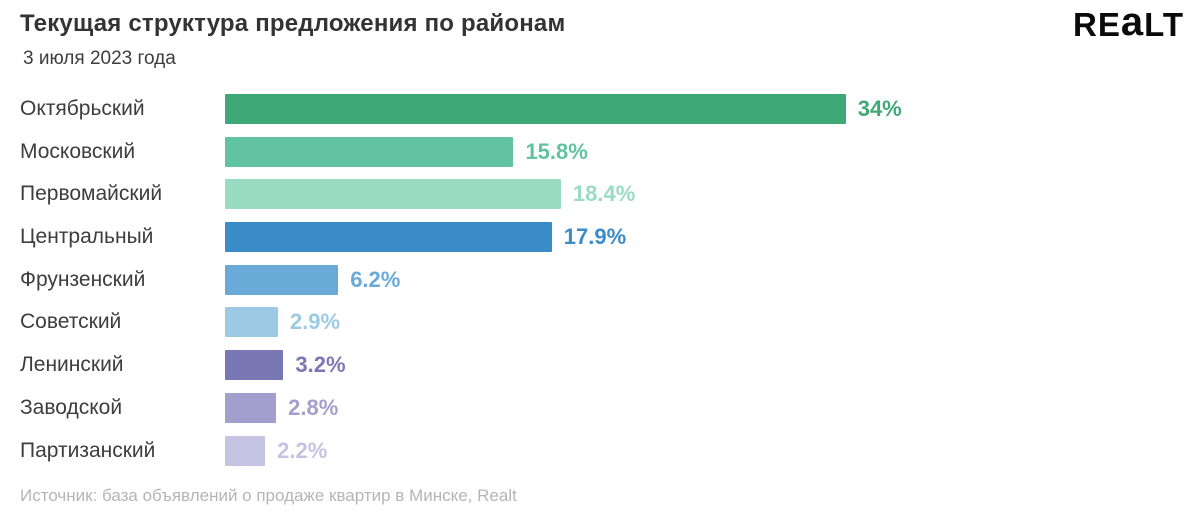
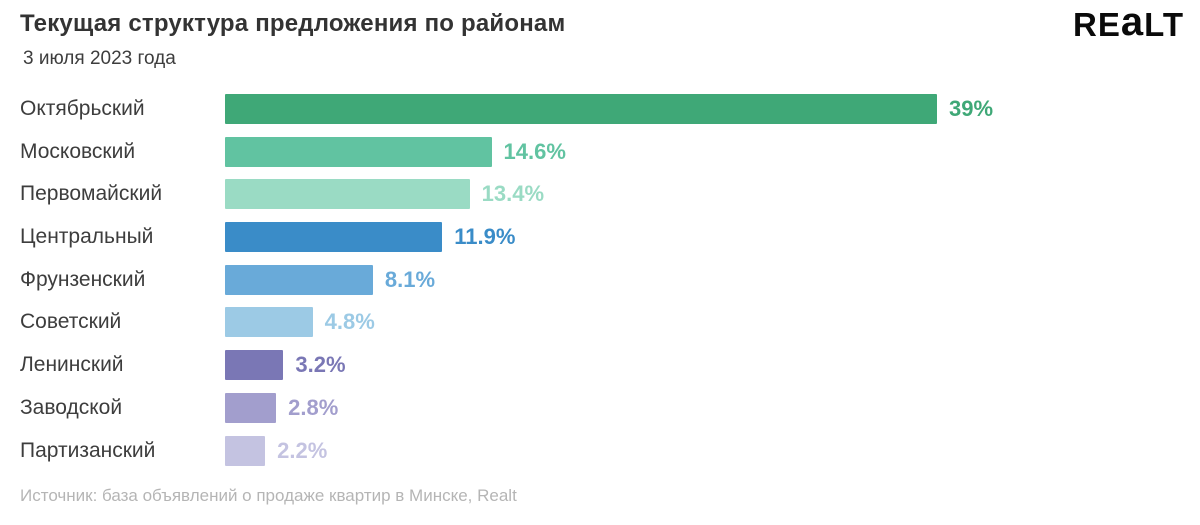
Октябрьский: 34% -> 39%
Московский: 15.8% -> 14.6%
Первомайский: 18.4% -> 13.4%
Центральный: 17.9% -> 11.9%
Фрунзенский: 6.2% -> 8.1%
Советский: 2.9% -> 4.8%
